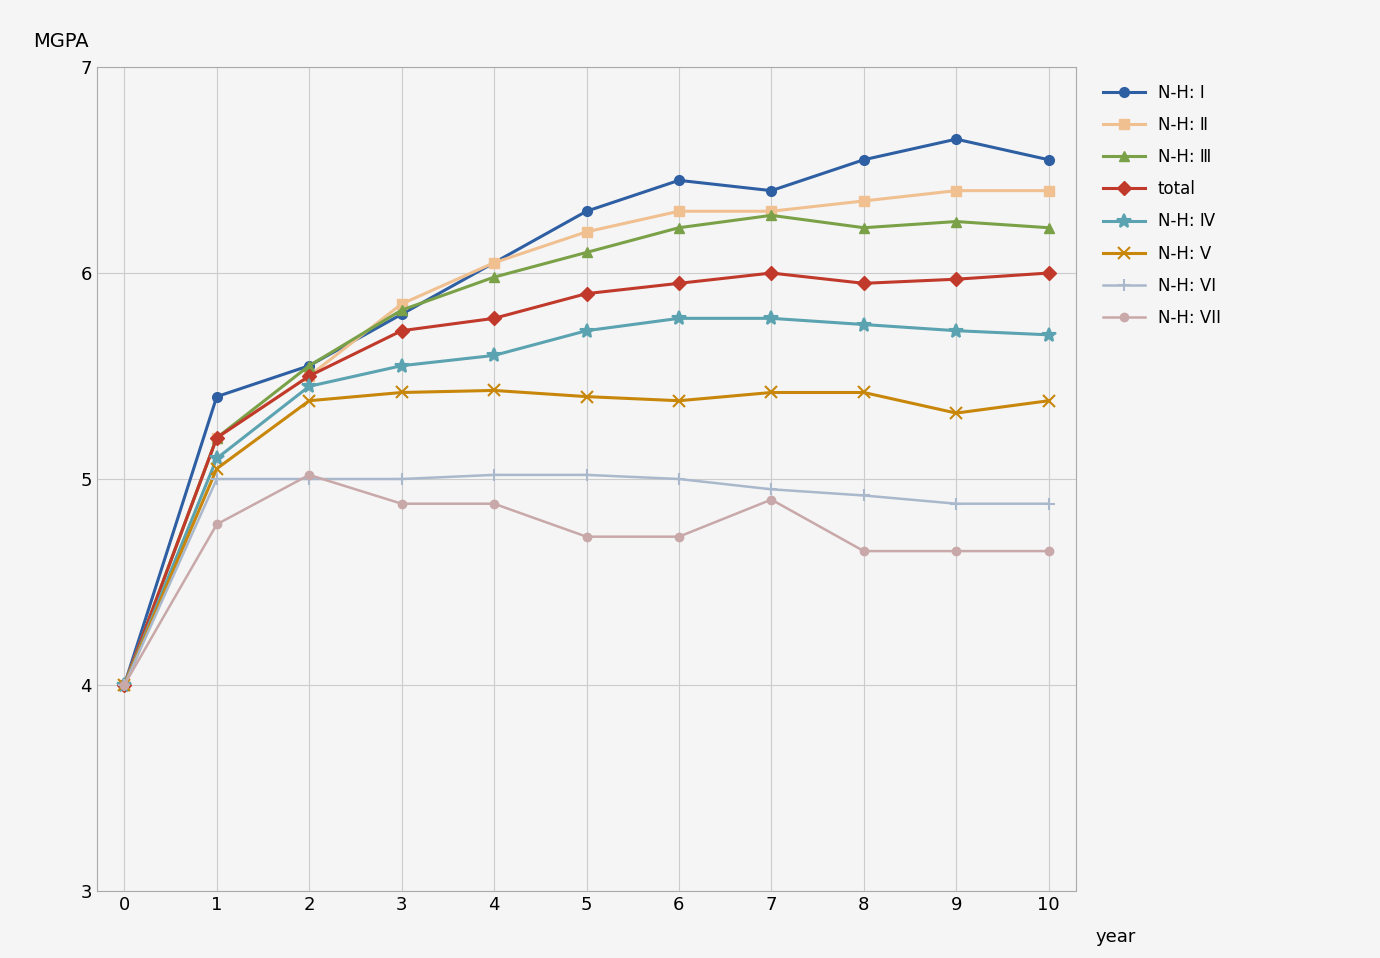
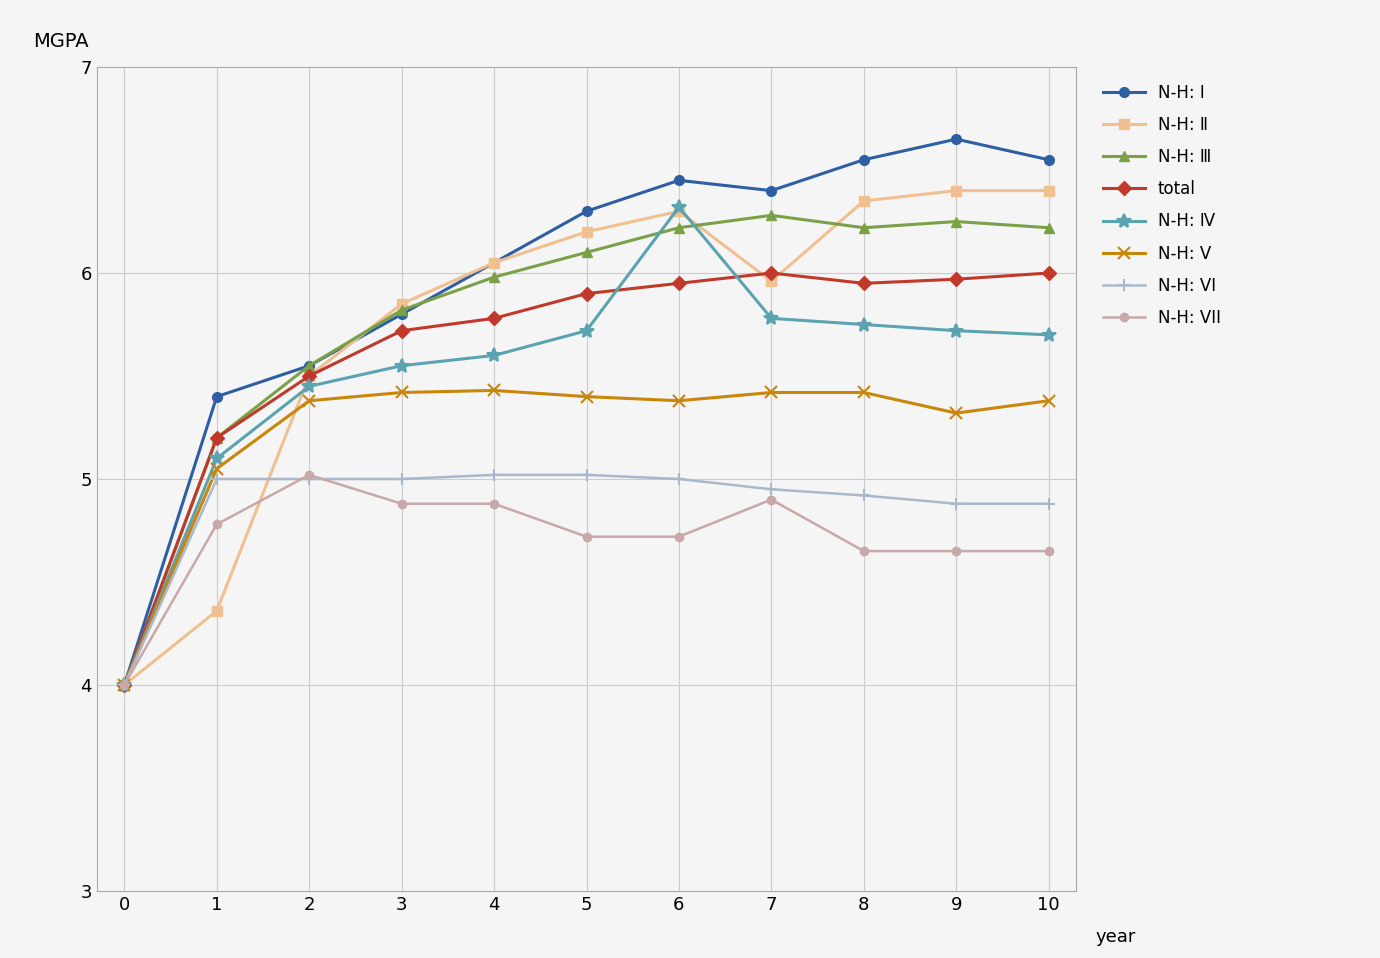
N-H: Ⅱ/1: 5.20 -> 4.36
N-H: Ⅳ/6: 5.78 -> 6.32
N-H: Ⅱ/7: 6.30 -> 5.96
